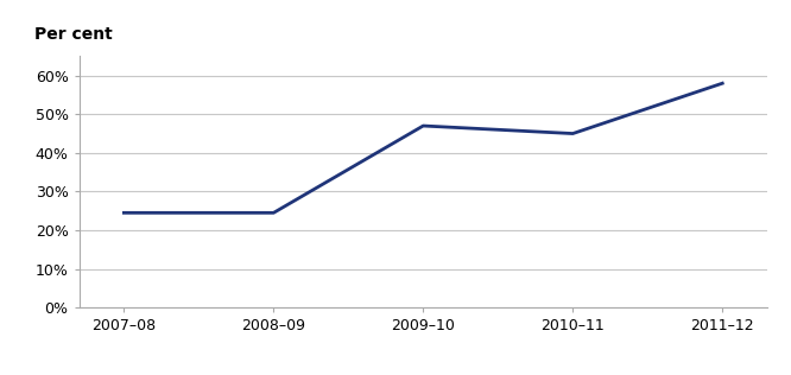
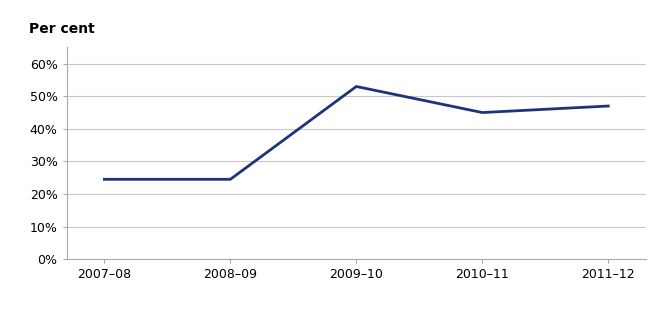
2009–10: 47.0% -> 53.0%
2011–12: 58.0% -> 47.0%
